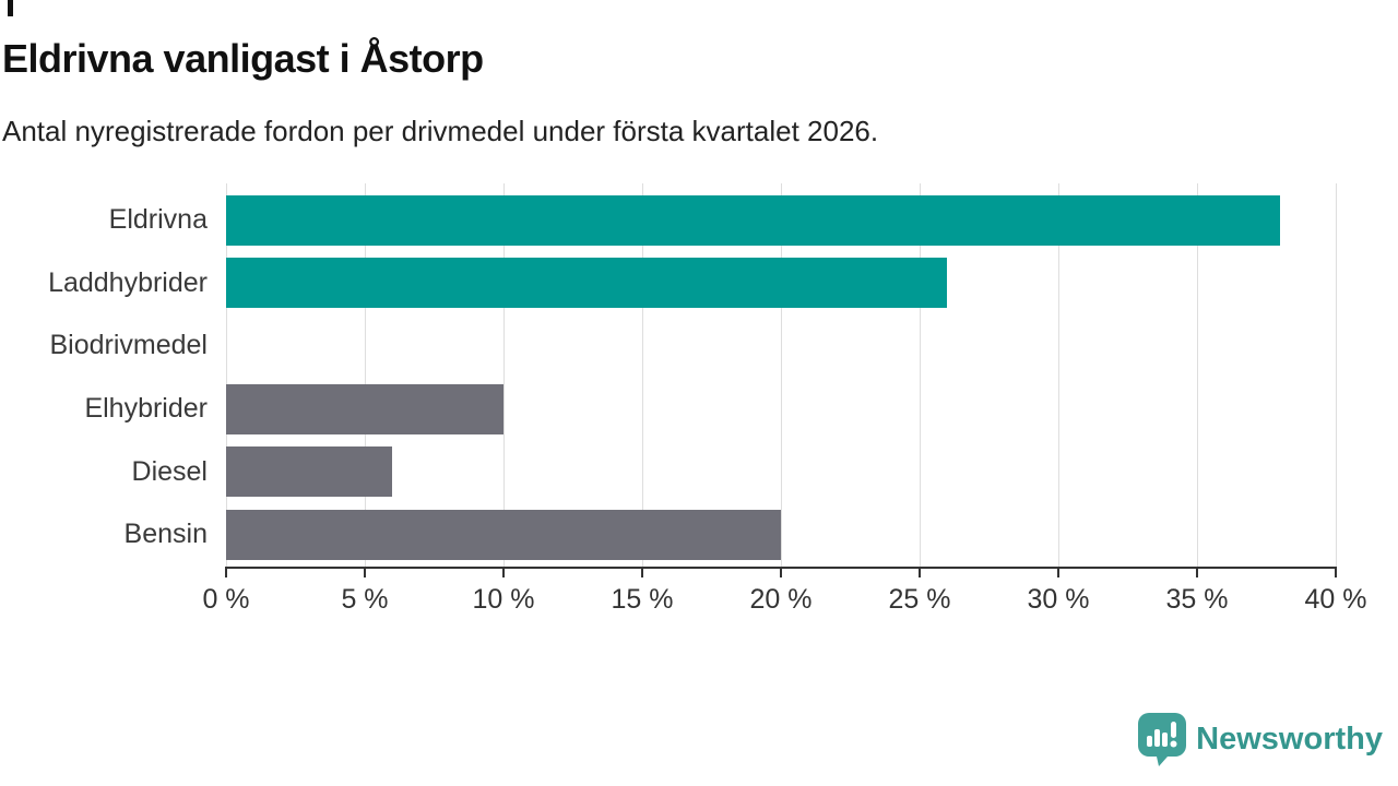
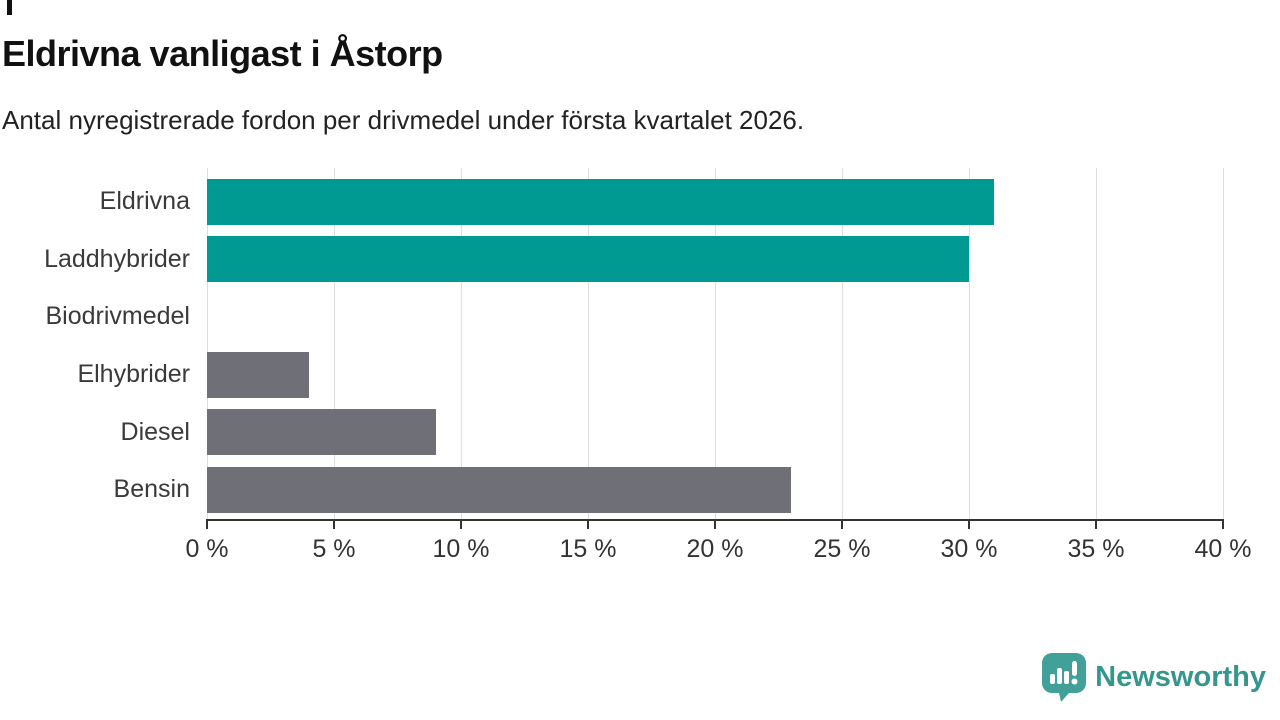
Eldrivna: 38% -> 31%
Laddhybrider: 26% -> 30%
Elhybrider: 10% -> 4%
Diesel: 6% -> 9%
Bensin: 20% -> 23%
